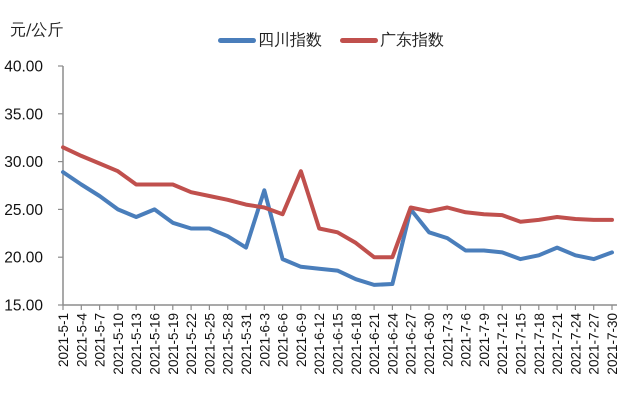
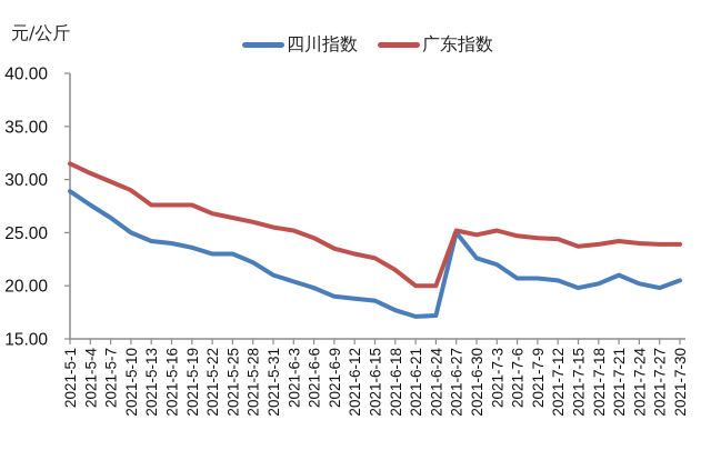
四川指数/2021-5-16: 25 -> 24
四川指数/2021-6-3: 27 -> 20
广东指数/2021-6-9: 29 -> 24
